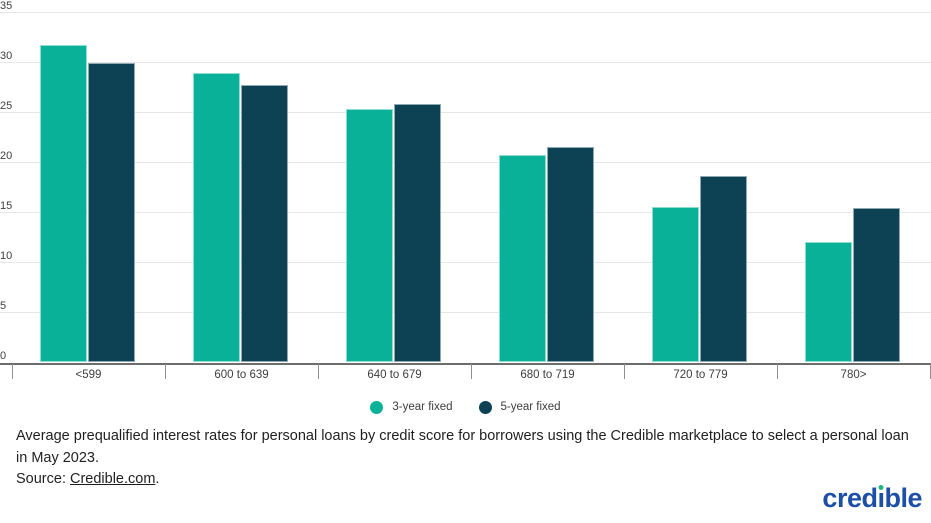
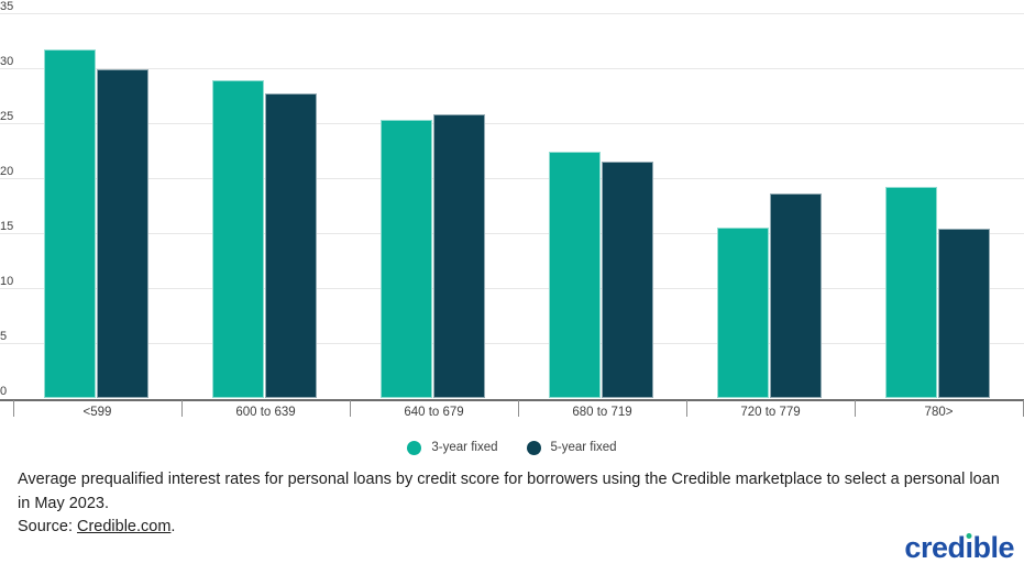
3-year fixed/680 to 719: 20.7 -> 22.4
3-year fixed/780>: 12.0 -> 19.2
